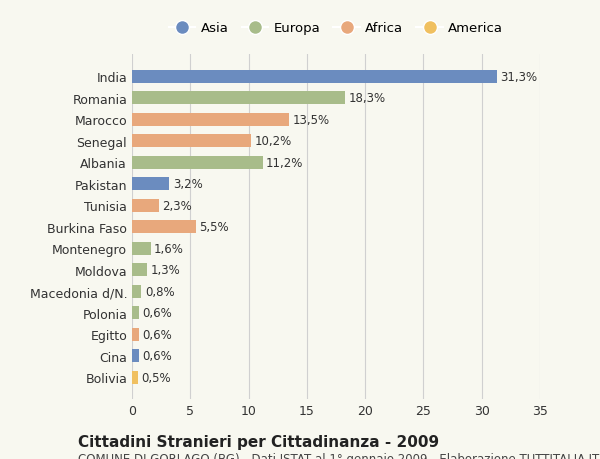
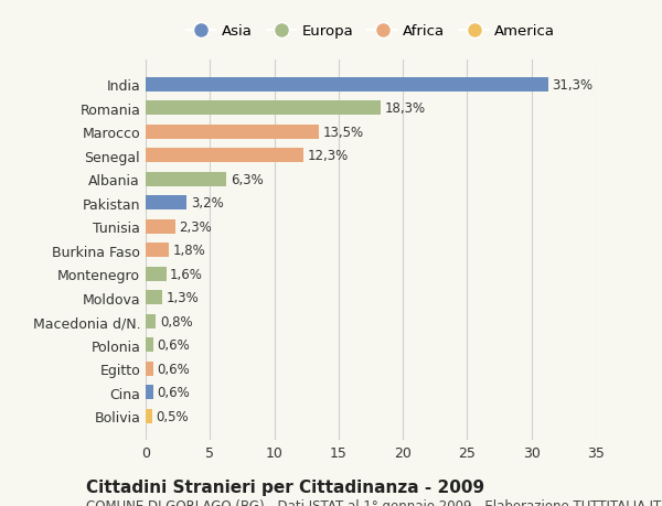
Senegal: 10,2% -> 12,3%
Albania: 11,2% -> 6,3%
Burkina Faso: 5,5% -> 1,8%
